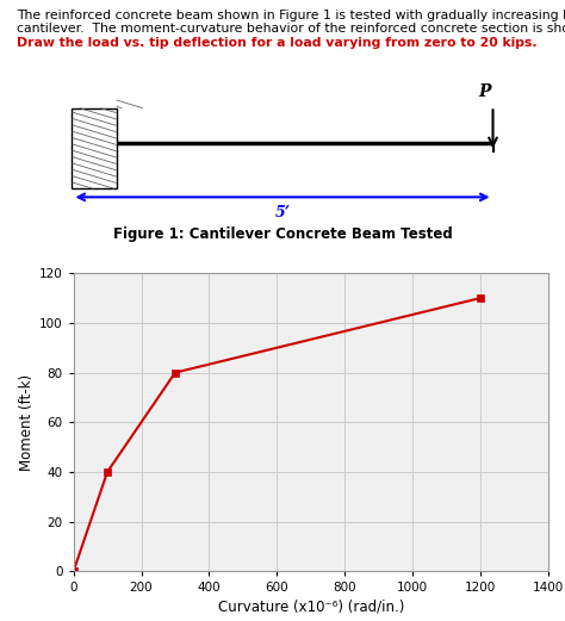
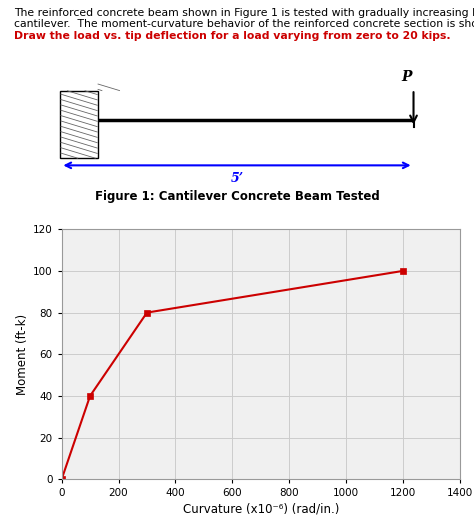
1200: 110 -> 100
